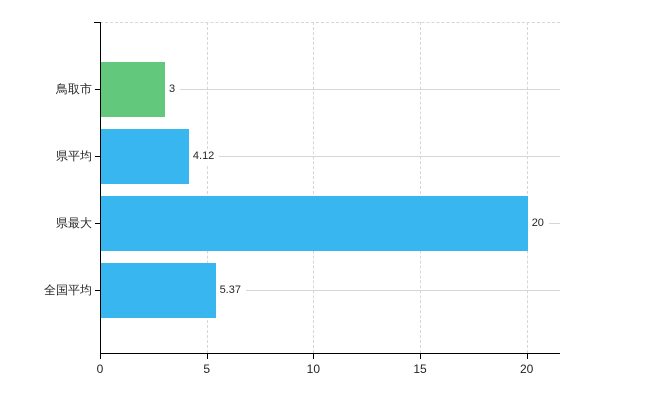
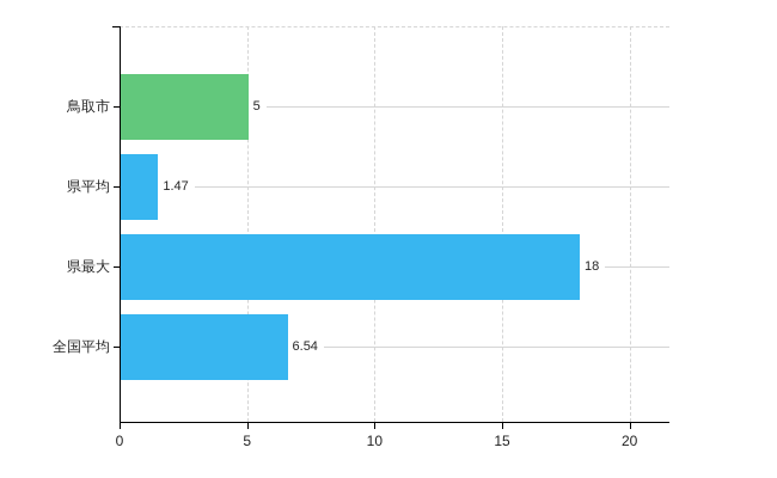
鳥取市: 3 -> 5
県平均: 4.12 -> 1.47
県最大: 20 -> 18
全国平均: 5.37 -> 6.54
